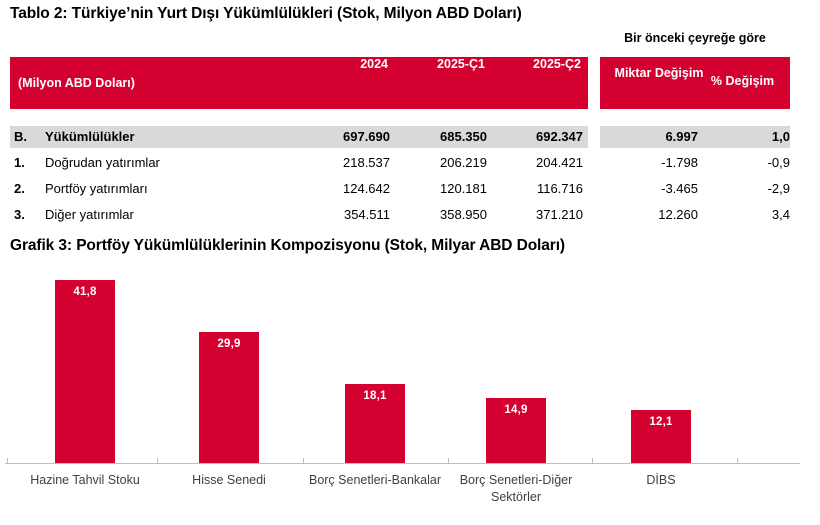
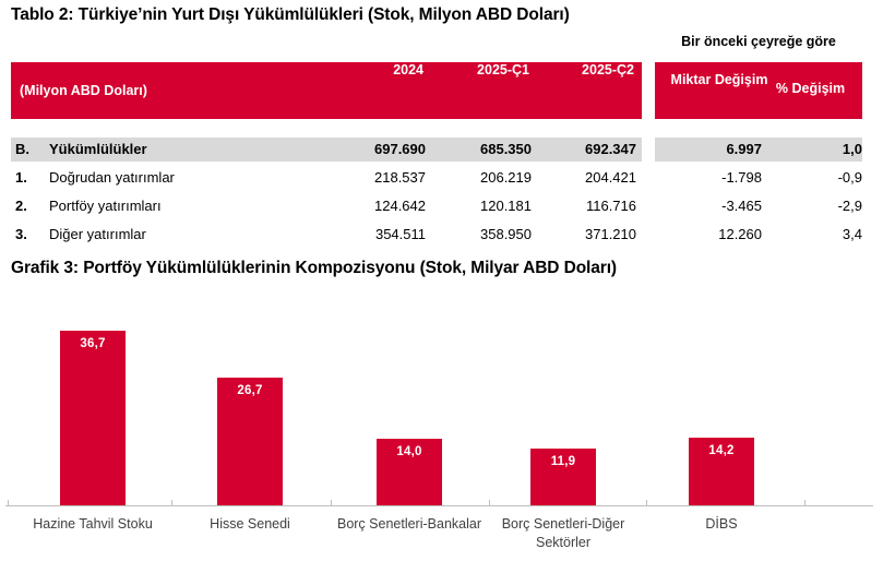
Hazine Tahvil Stoku: 41,8 -> 36,7
Hisse Senedi: 29,9 -> 26,7
Borç Senetleri-Bankalar: 18,1 -> 14,0
Borç Senetleri-Diğer Sektörler: 14,9 -> 11,9
DİBS: 12,1 -> 14,2
